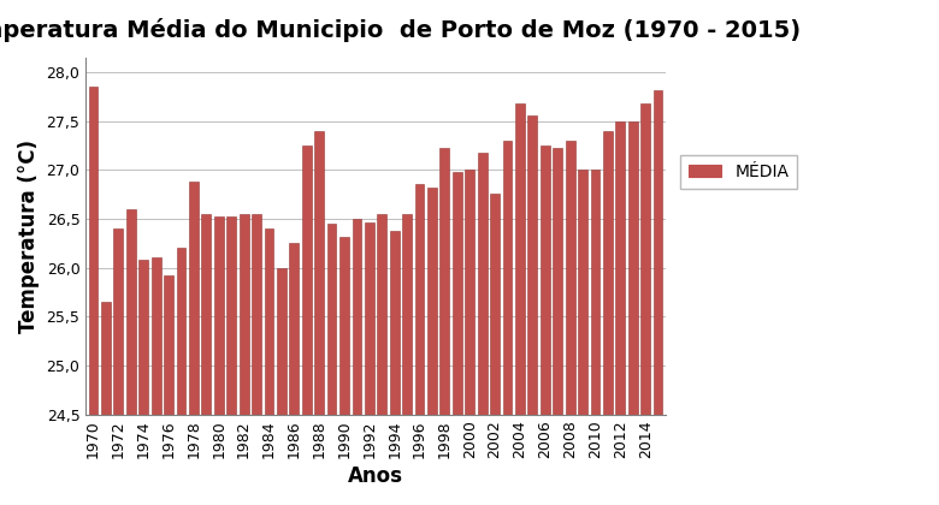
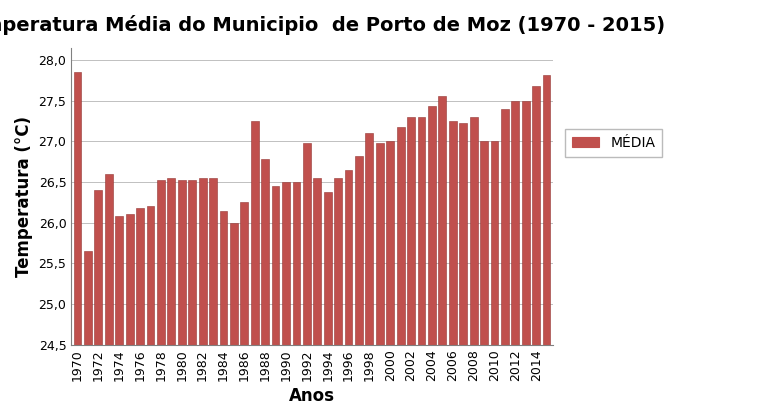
1976: 25,92 -> 26,18
1978: 26,88 -> 26,53
1984: 26,40 -> 26,14
1988: 27,40 -> 26,78
1990: 26,32 -> 26,50
1992: 26,46 -> 26,98
1996: 26,86 -> 26,65
1998: 27,22 -> 27,10
2002: 26,76 -> 27,30
2004: 27,68 -> 27,43
